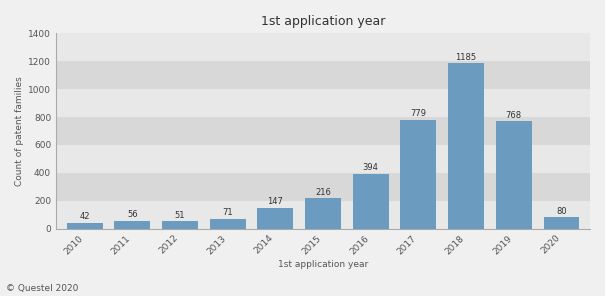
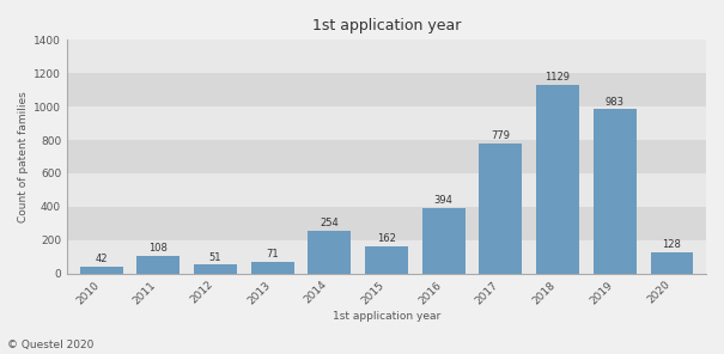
2011: 56 -> 108
2014: 147 -> 254
2015: 216 -> 162
2018: 1185 -> 1129
2019: 768 -> 983
2020: 80 -> 128
